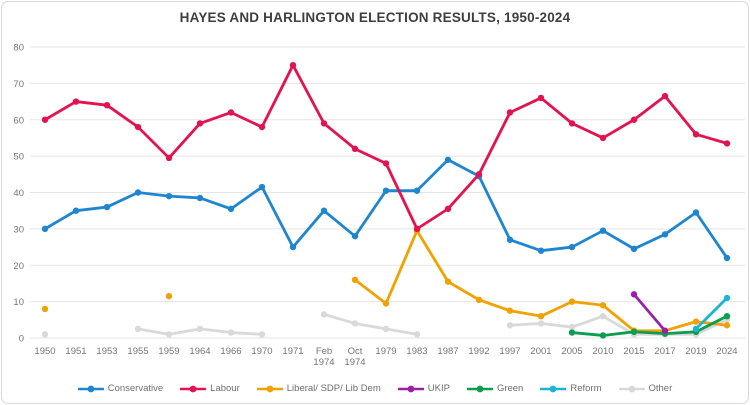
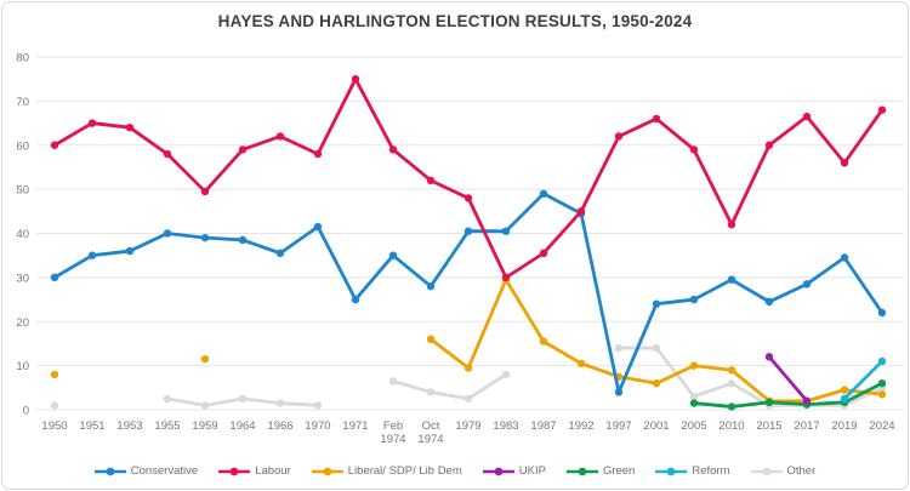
Other/1983: 1 -> 8
Conservative/1997: 27 -> 4
Other/1997: 4 -> 14
Other/2001: 4 -> 14
Labour/2010: 55 -> 42
Labour/2024: 54 -> 68
